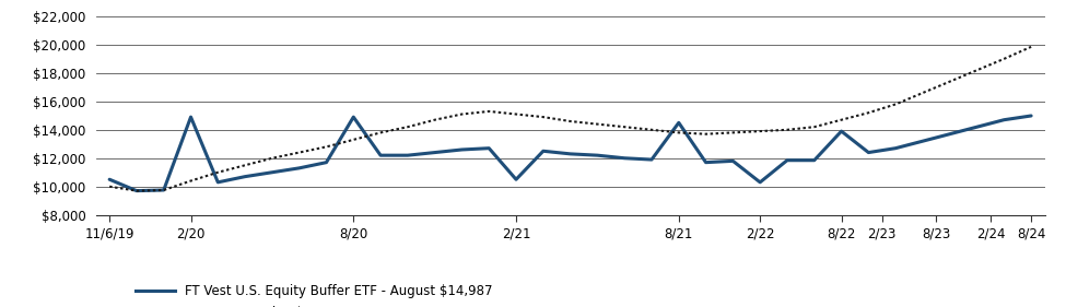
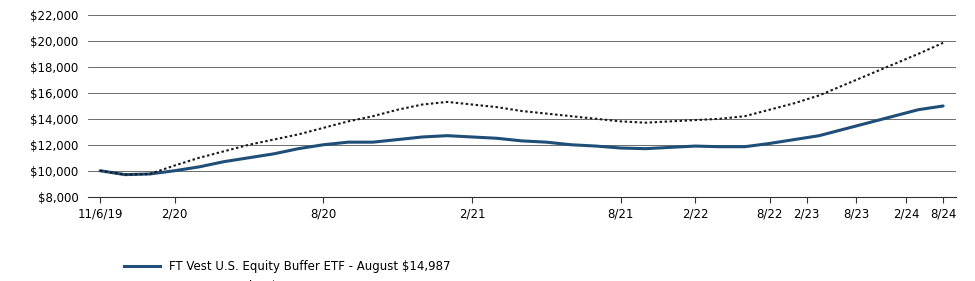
FT Vest U.S. Equity Buffer ETF - August $14,987/11/6/19: $10,500 -> $10,000
FT Vest U.S. Equity Buffer ETF - August $14,987/2/20: $14,900 -> $10,000
FT Vest U.S. Equity Buffer ETF - August $14,987/8/20: $14,900 -> $12,000
FT Vest U.S. Equity Buffer ETF - August $14,987/2/21: $10,500 -> $12,600
FT Vest U.S. Equity Buffer ETF - August $14,987/8/21: $14,500 -> $11,800
FT Vest U.S. Equity Buffer ETF - August $14,987/2/22: $10,300 -> $11,900
FT Vest U.S. Equity Buffer ETF - August $14,987/8/22: $13,900 -> $12,100
